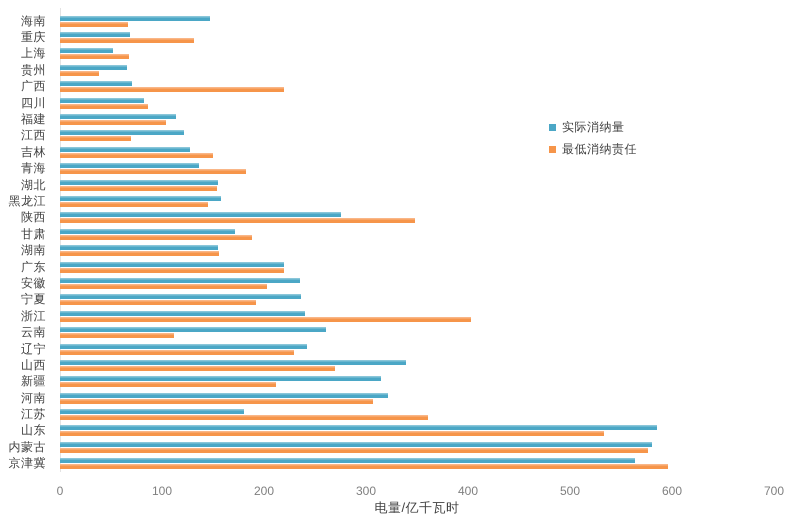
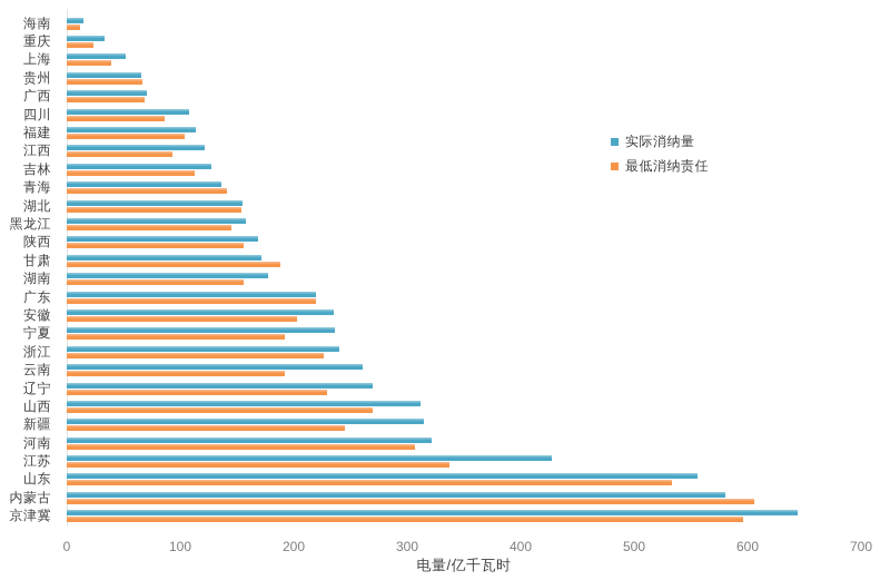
实际消纳量/海南: 147 -> 15
最低消纳责任/海南: 67 -> 12
实际消纳量/重庆: 69 -> 33
最低消纳责任/重庆: 131 -> 24
最低消纳责任/上海: 68 -> 39
最低消纳责任/贵州: 38 -> 67
最低消纳责任/广西: 220 -> 69
实际消纳量/四川: 82 -> 108
最低消纳责任/江西: 70 -> 93
最低消纳责任/吉林: 150 -> 113
最低消纳责任/青海: 182 -> 141
实际消纳量/陕西: 275 -> 169
最低消纳责任/陕西: 348 -> 156
实际消纳量/湖南: 155 -> 177
最低消纳责任/浙江: 403 -> 226
最低消纳责任/云南: 112 -> 192
实际消纳量/辽宁: 242 -> 270
实际消纳量/山西: 339 -> 312
最低消纳责任/新疆: 212 -> 245
实际消纳量/江苏: 180 -> 427
最低消纳责任/江苏: 361 -> 337
实际消纳量/山东: 585 -> 556
最低消纳责任/内蒙古: 576 -> 606
实际消纳量/京津冀: 564 -> 644
